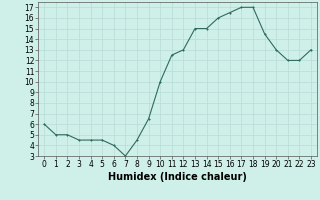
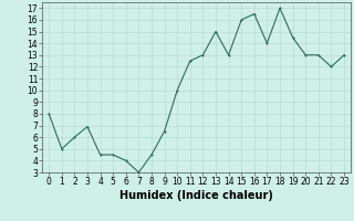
0: 6.0 -> 8.0
2: 5.0 -> 6.0
3: 4.5 -> 6.9
14: 15.0 -> 13.0
17: 17.0 -> 14.0
21: 12.0 -> 13.0
